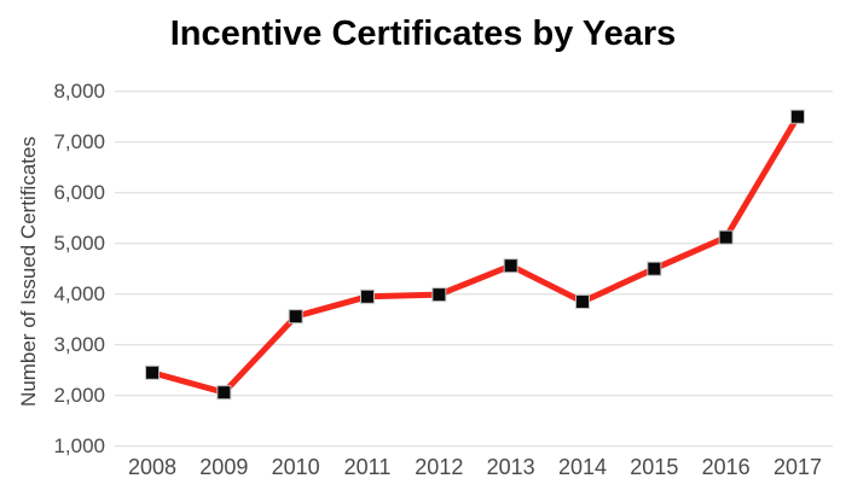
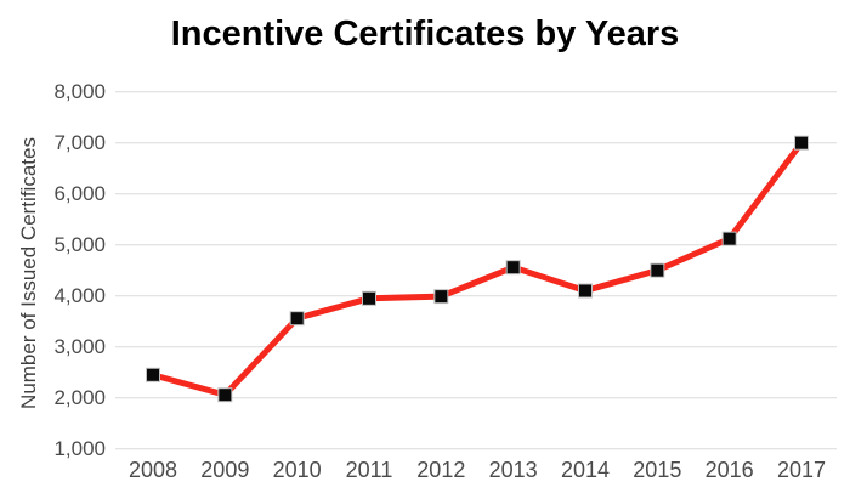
2014: 3800 -> 4100
2017: 7500 -> 7000
